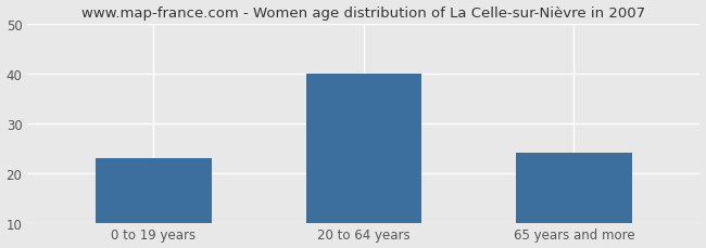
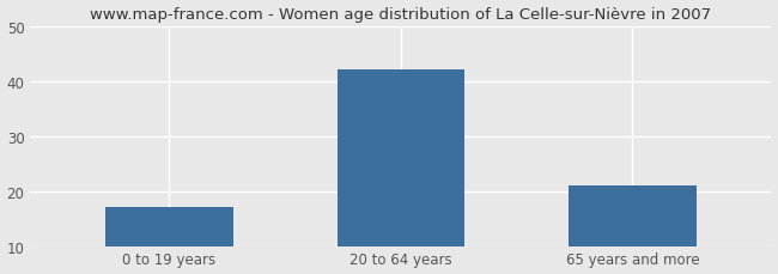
0 to 19 years: 23 -> 17
20 to 64 years: 40 -> 42
65 years and more: 24 -> 21
